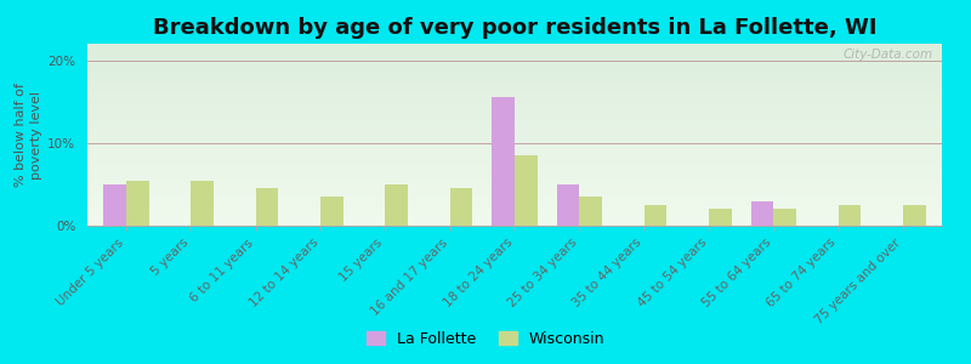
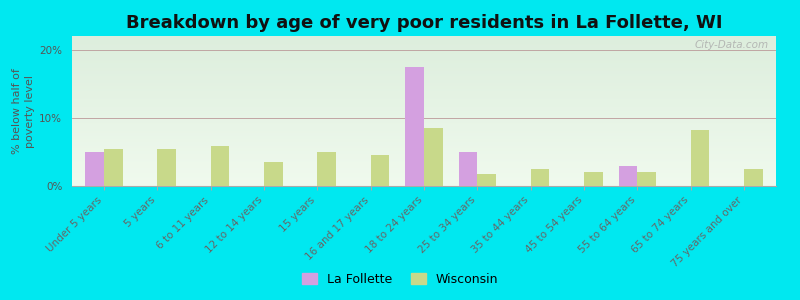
Wisconsin/6 to 11 years: 4.5% -> 5.8%
La Follette/18 to 24 years: 15.5% -> 17.4%
Wisconsin/25 to 34 years: 3.5% -> 1.8%
Wisconsin/65 to 74 years: 2.5% -> 8.2%
